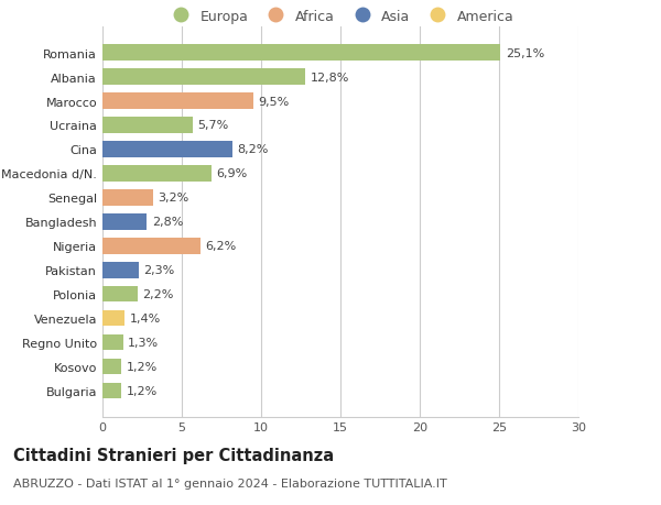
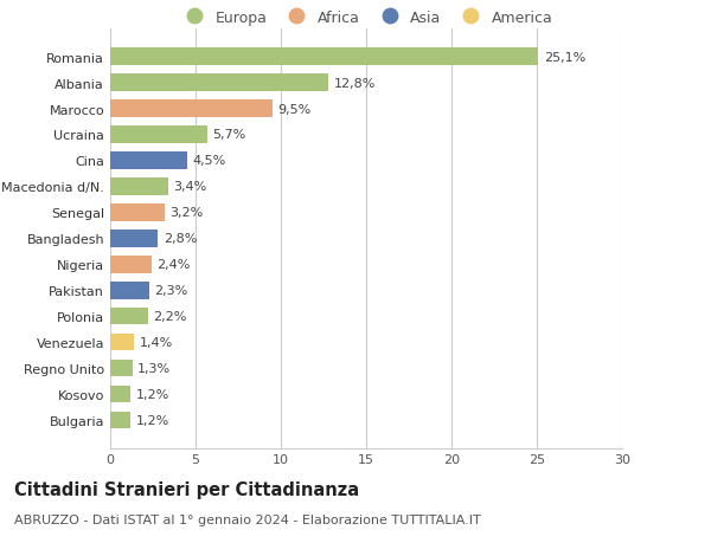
Cina: 8,2% -> 4,5%
Macedonia d/N.: 6,9% -> 3,4%
Nigeria: 6,2% -> 2,4%
